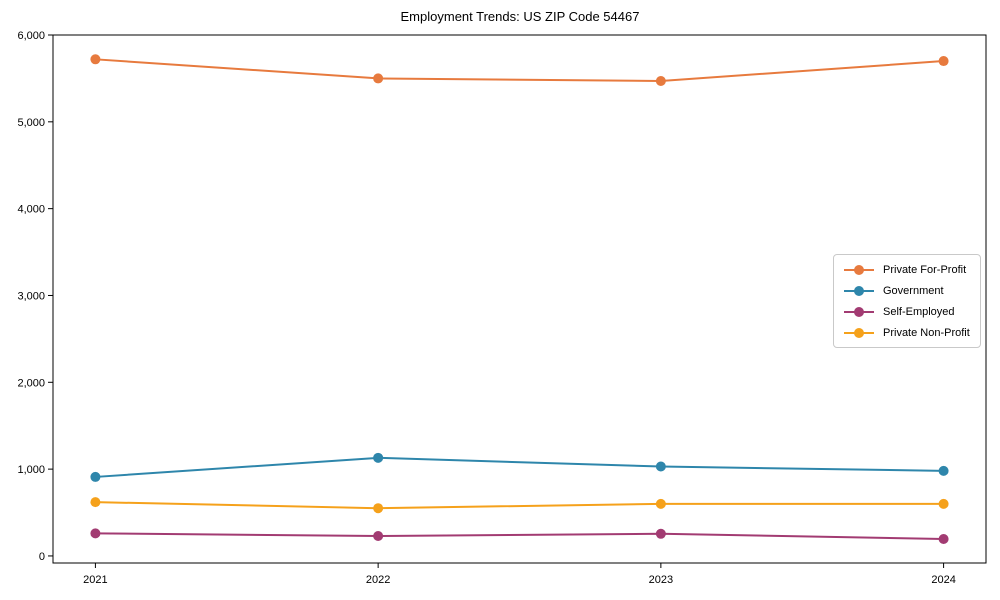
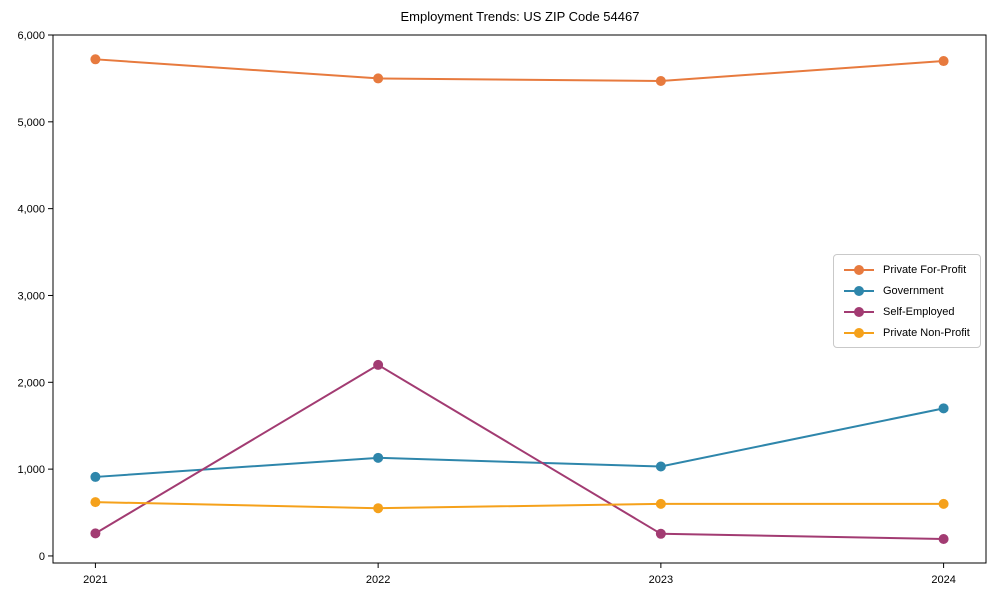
Self-Employed/2022: 200 -> 2200
Government/2024: 1000 -> 1700
